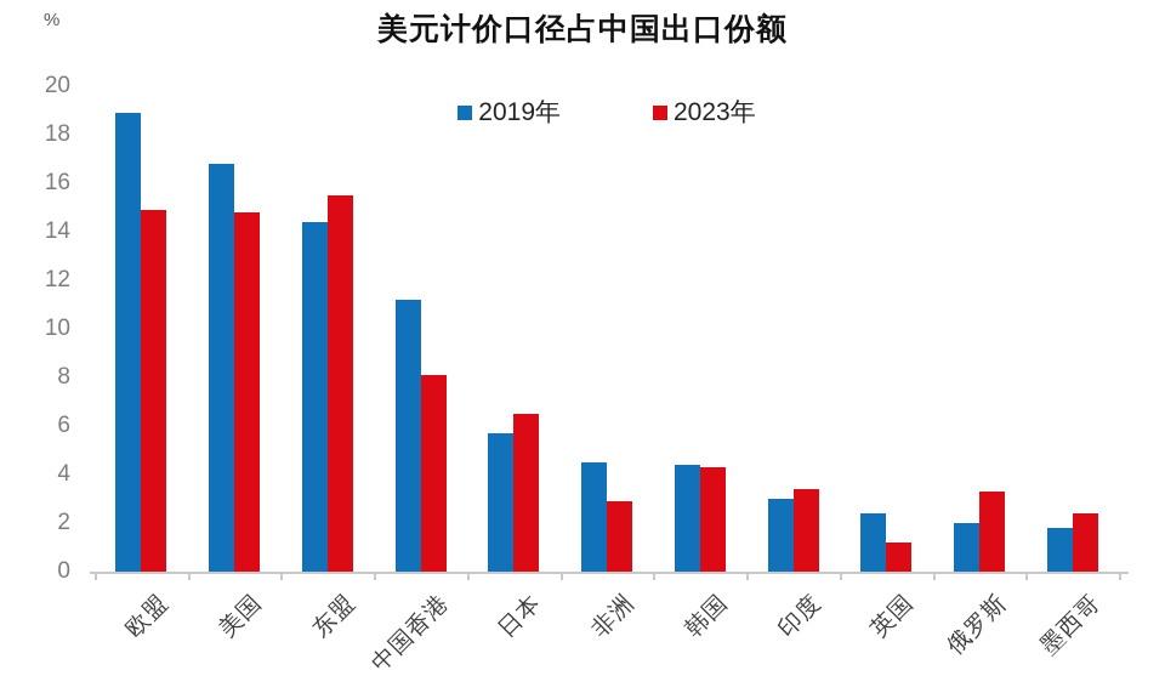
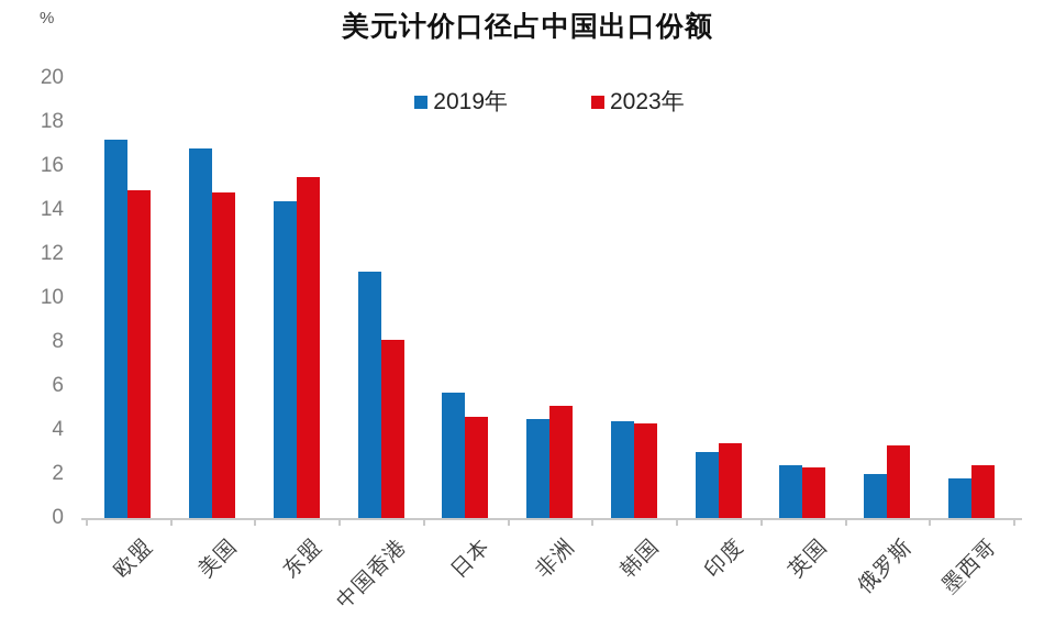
2019年/欧盟: 18.9 -> 17.2
2023年/日本: 6.5 -> 4.6
2023年/非洲: 2.9 -> 5.1
2023年/英国: 1.2 -> 2.3
